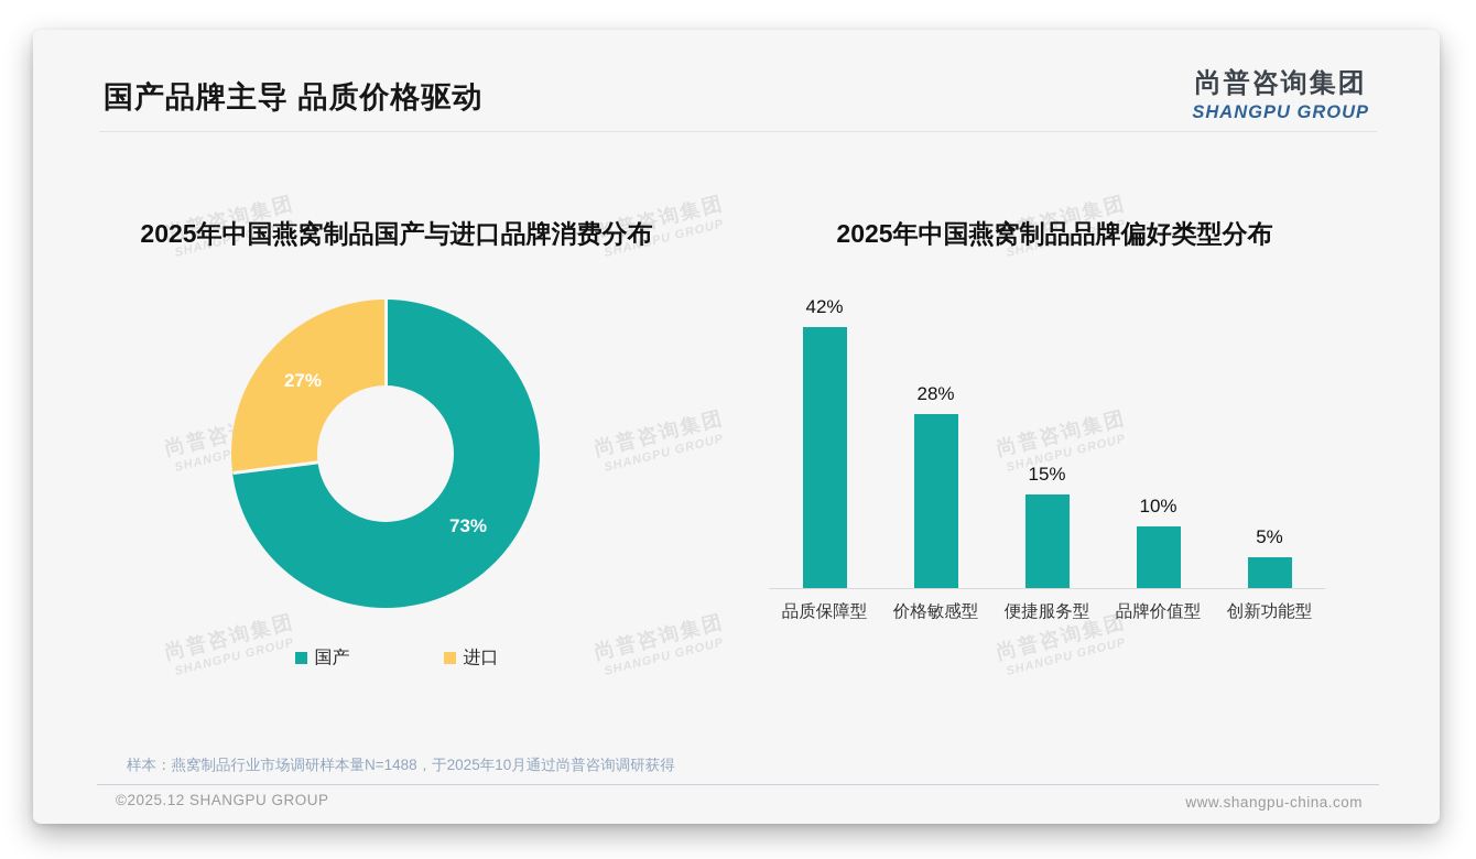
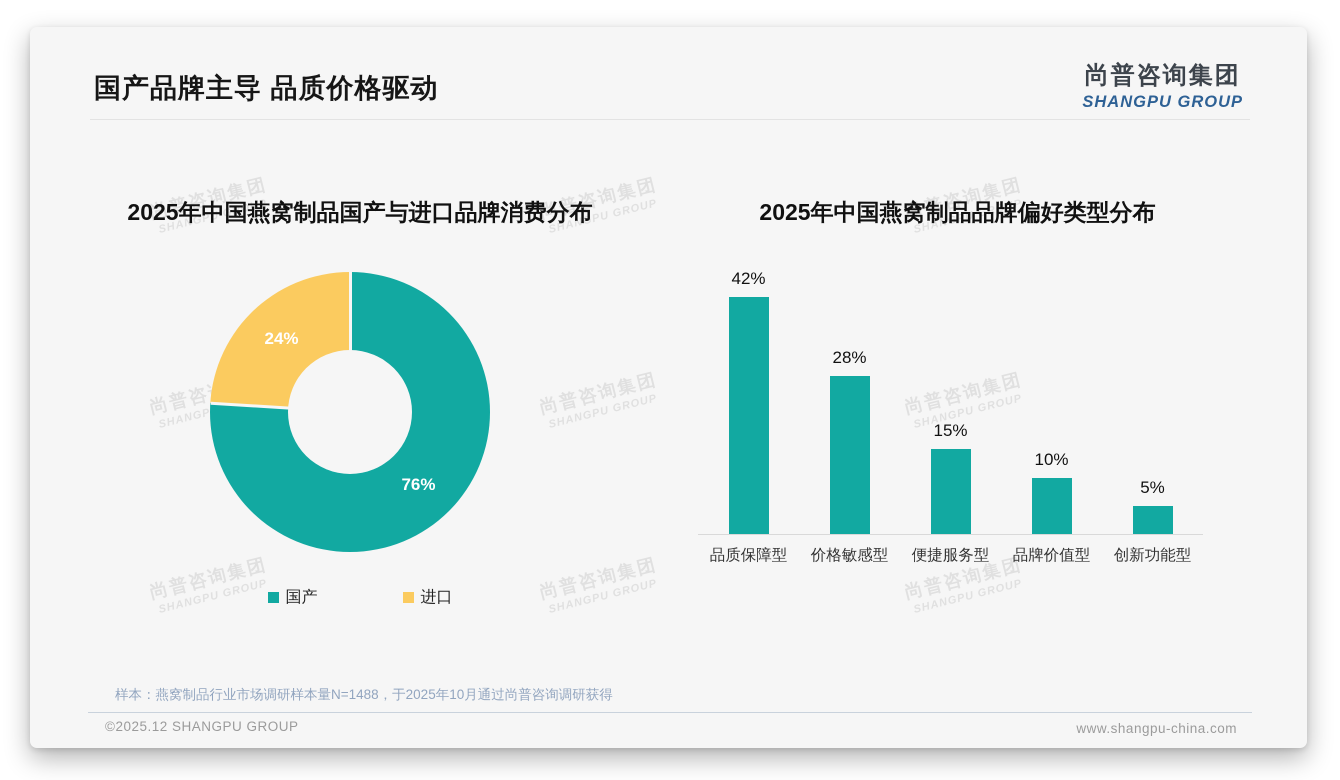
2025年中国燕窝制品国产与进口品牌消费分布/国产: 73% -> 76%
2025年中国燕窝制品国产与进口品牌消费分布/进口: 27% -> 24%
